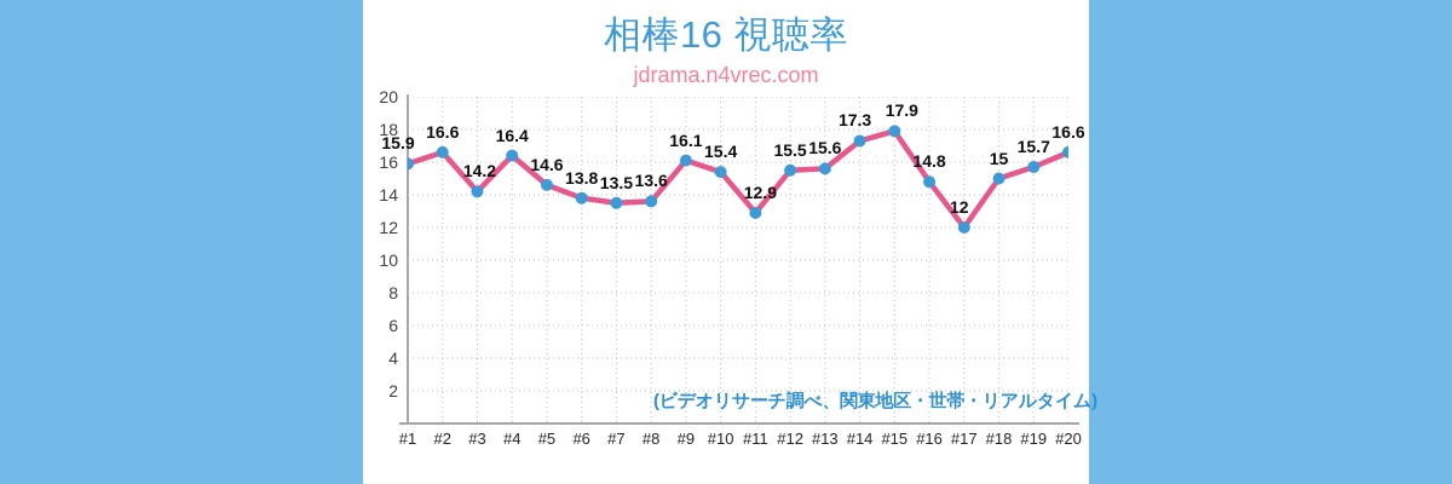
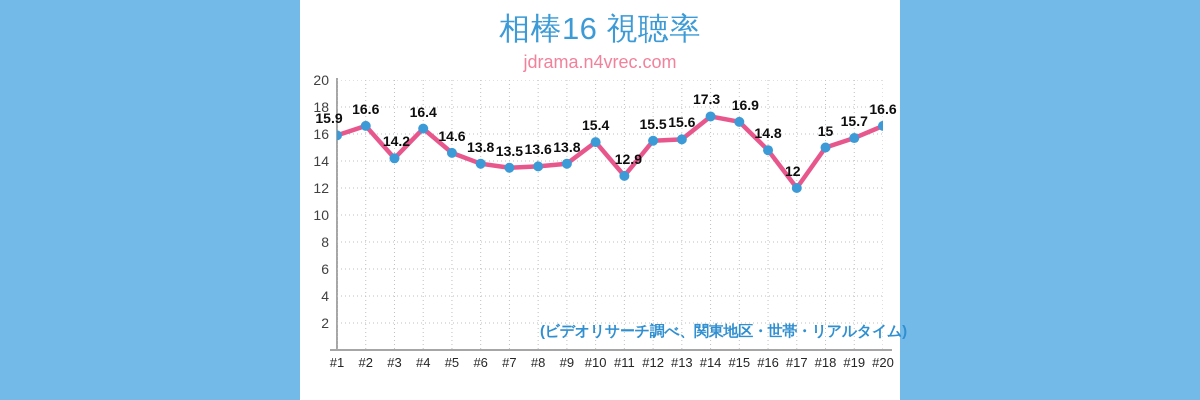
#9: 16.1 -> 13.8
#15: 17.9 -> 16.9
